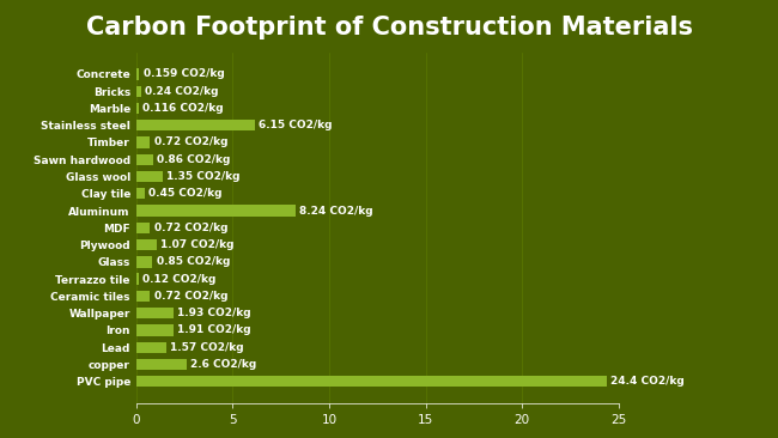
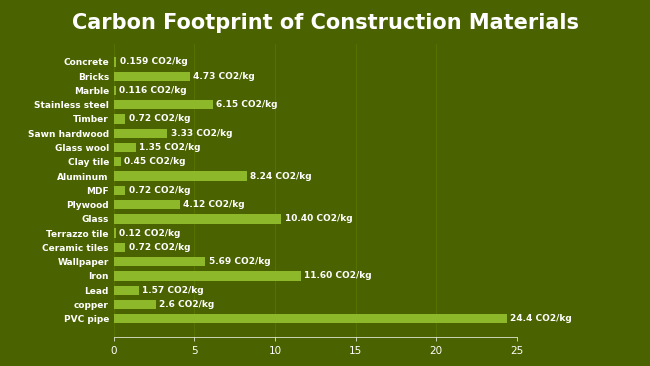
Bricks: 0.24 -> 4.73
Sawn hardwood: 0.86 -> 3.33
Plywood: 1.07 -> 4.12
Glass: 0.85 -> 10.40
Wallpaper: 1.93 -> 5.69
Iron: 1.91 -> 11.60
